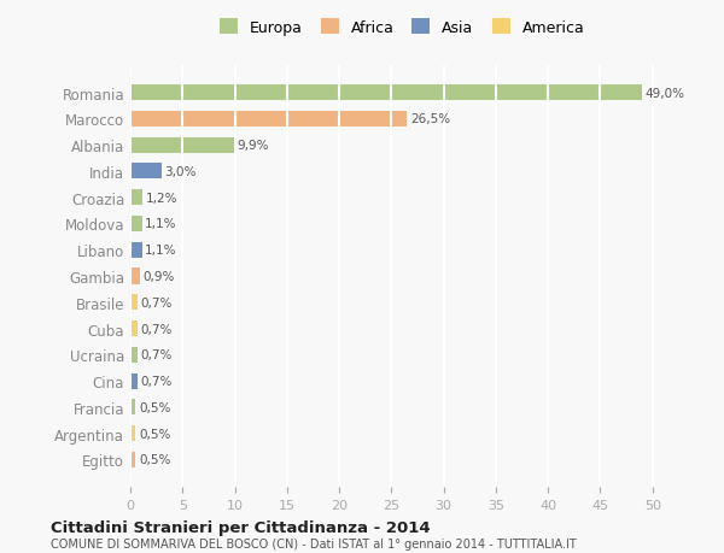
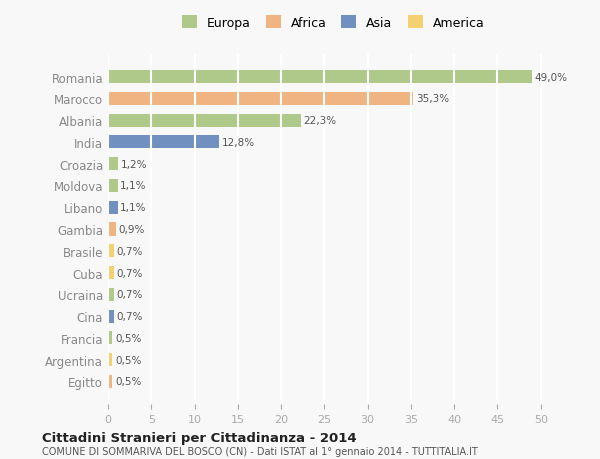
Marocco: 26,5% -> 35,3%
Albania: 9,9% -> 22,3%
India: 3,0% -> 12,8%
